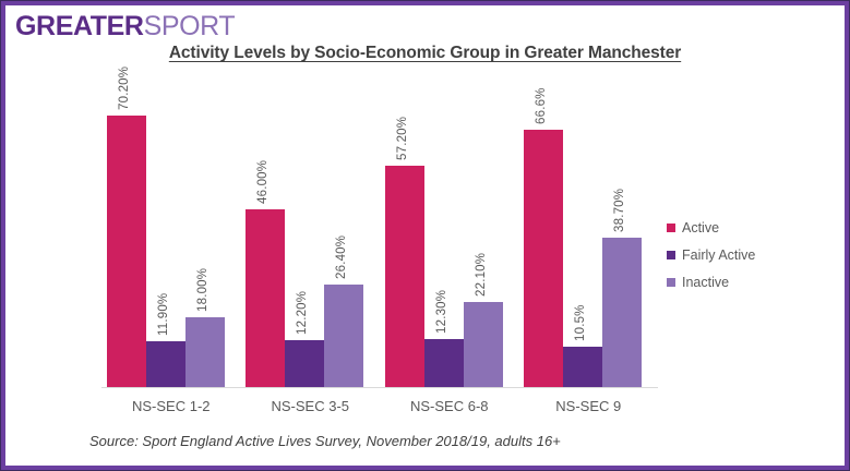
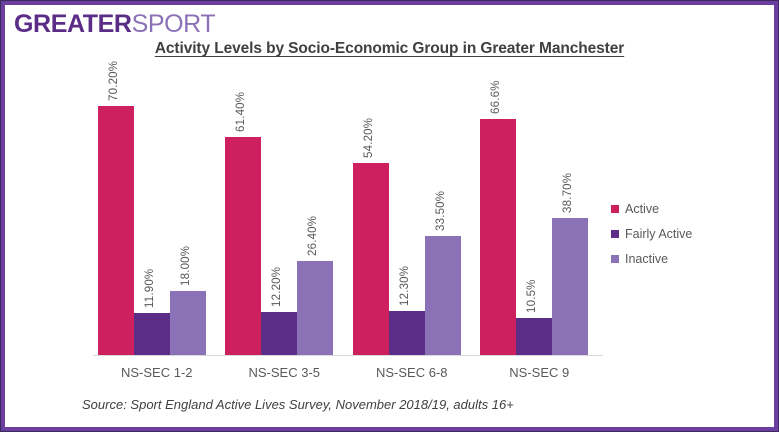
Active/NS-SEC 3-5: 46.00% -> 61.40%
Active/NS-SEC 6-8: 57.20% -> 54.20%
Inactive/NS-SEC 6-8: 22.10% -> 33.50%
